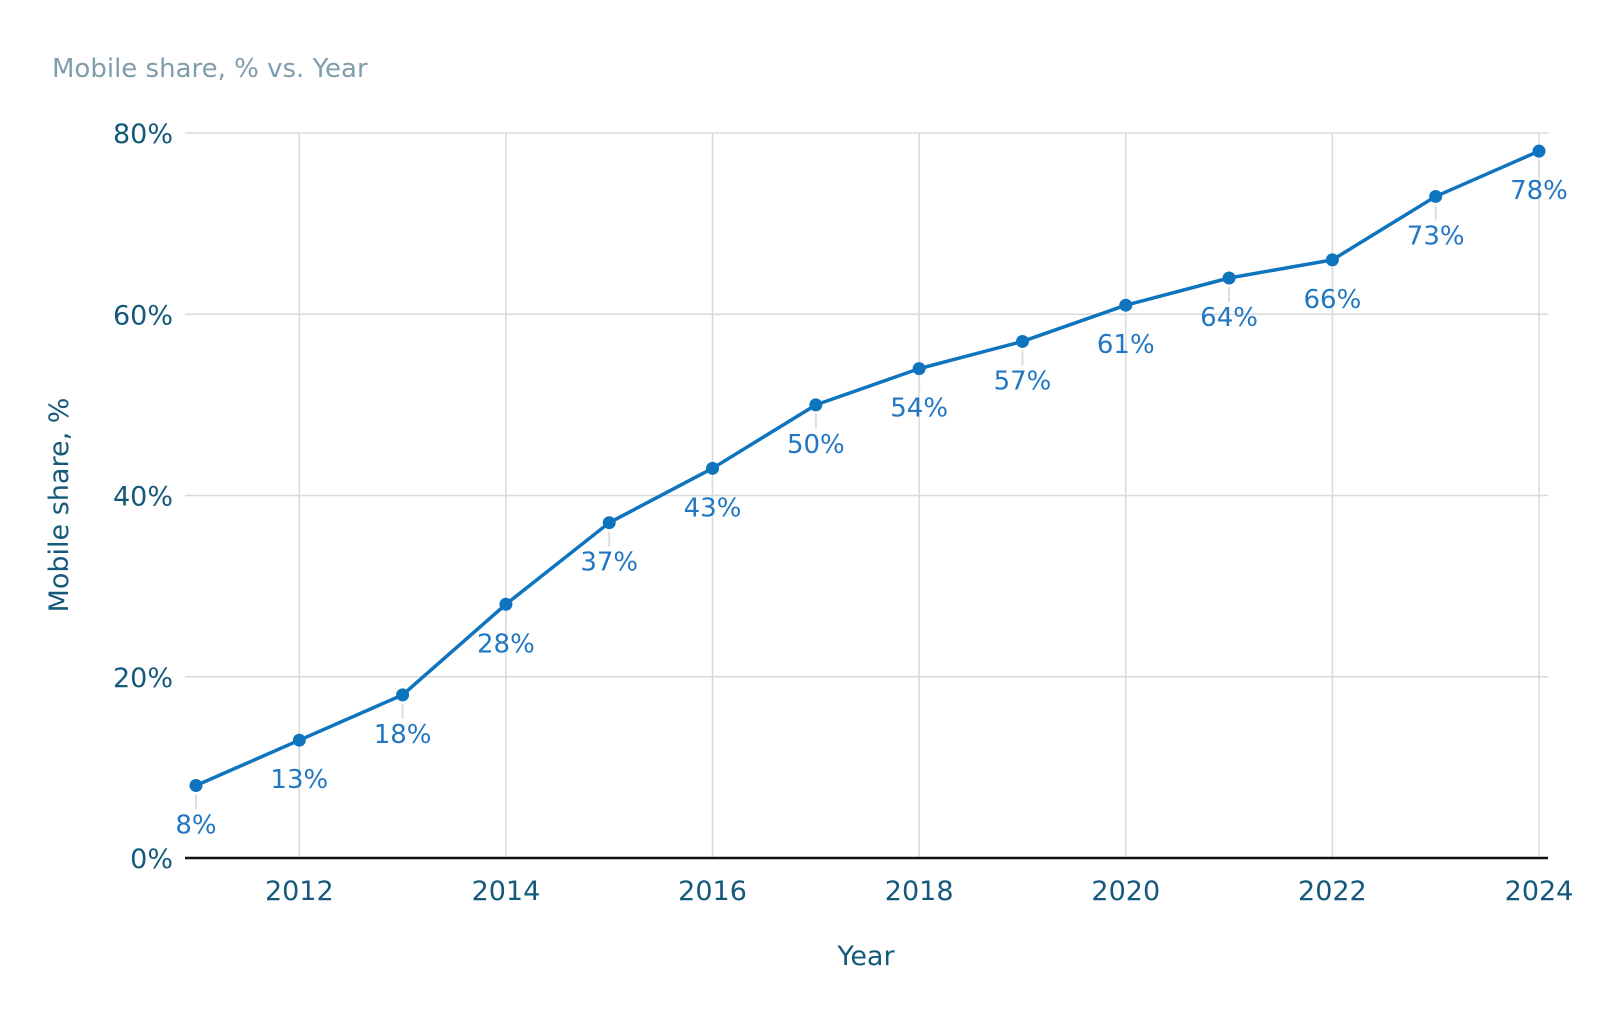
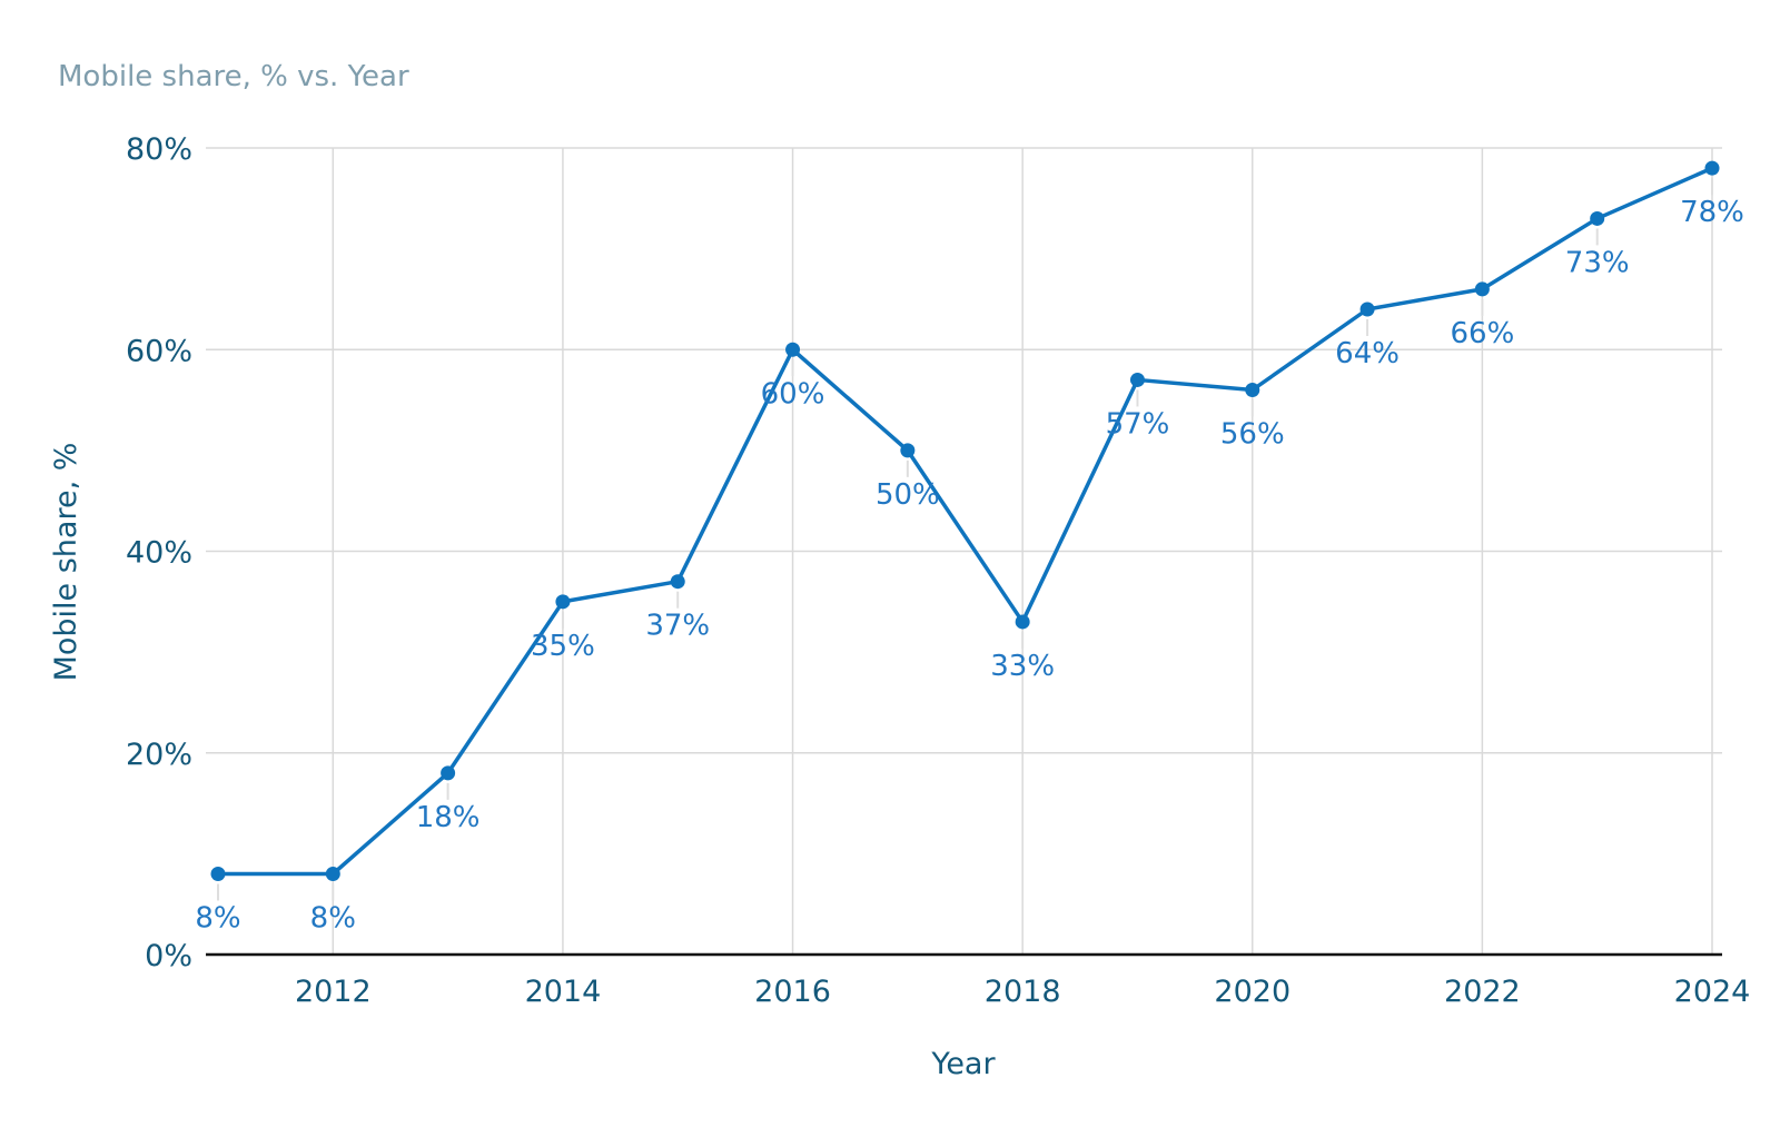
2012: 13% -> 8%
2014: 28% -> 35%
2016: 43% -> 60%
2018: 54% -> 33%
2020: 61% -> 56%
